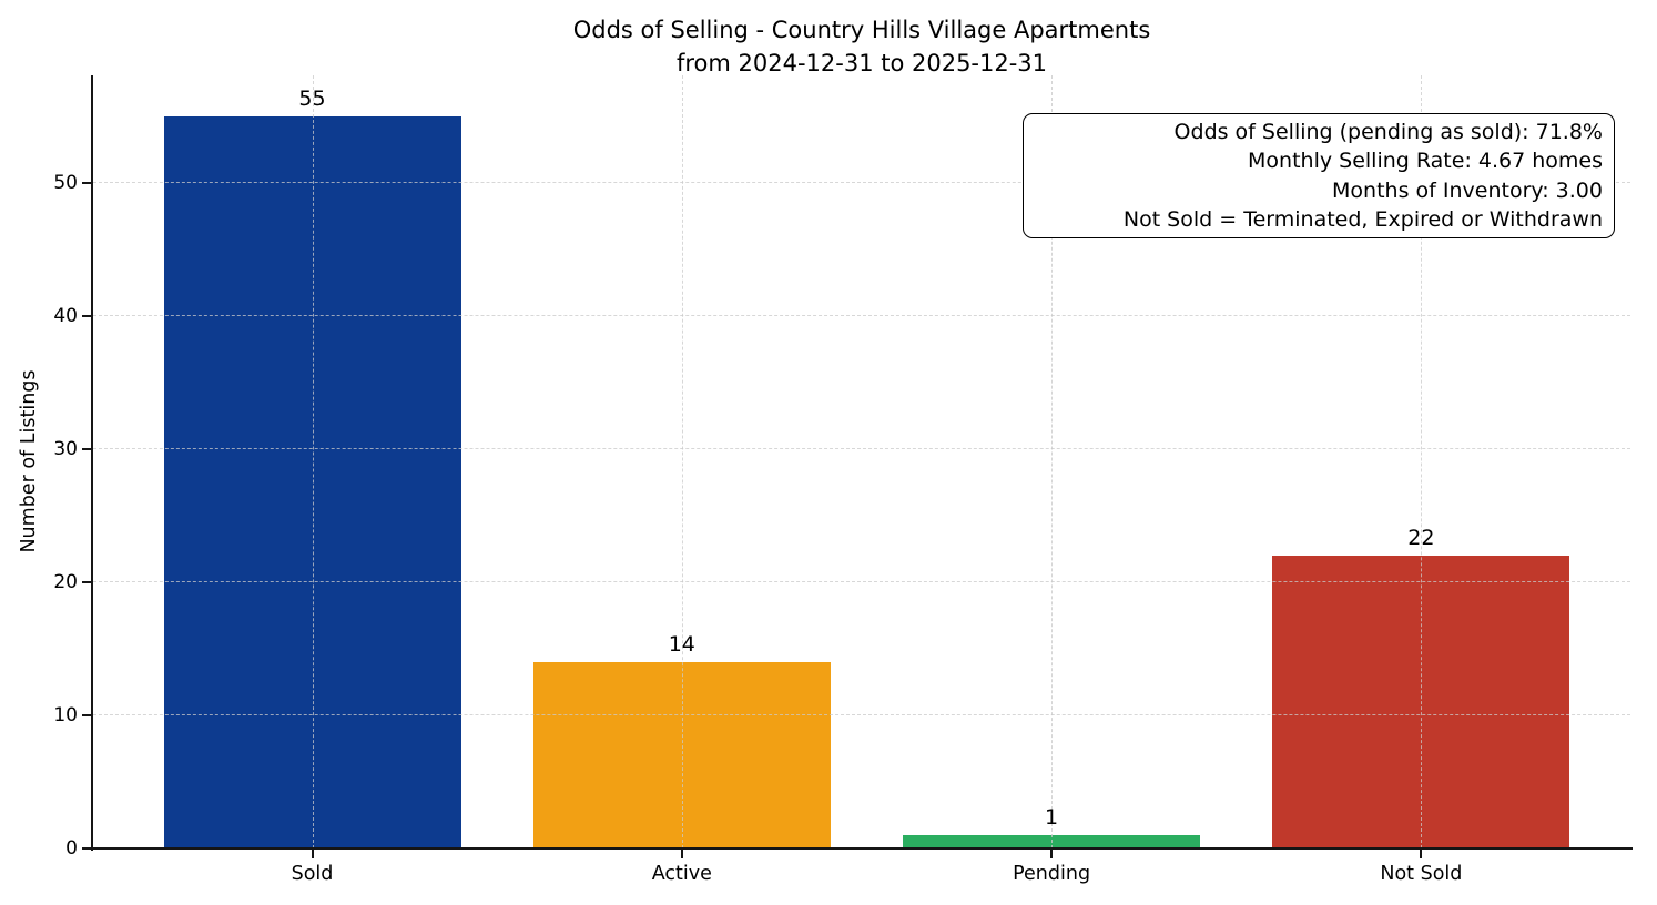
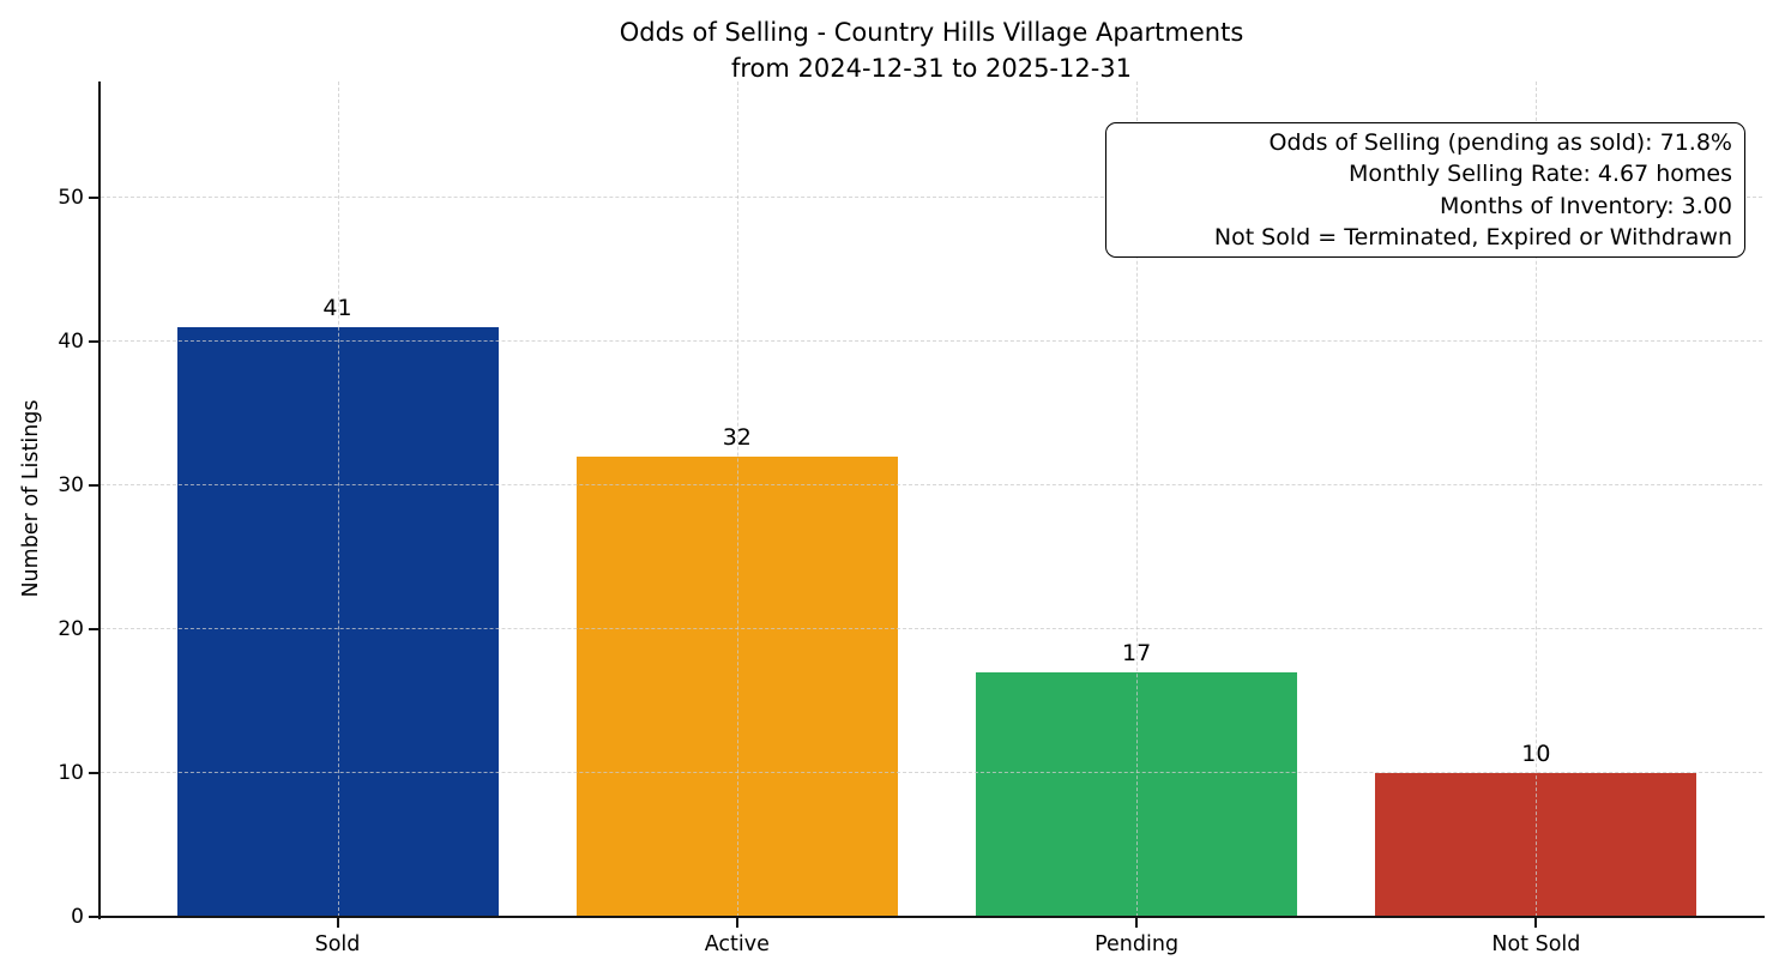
Sold: 55 -> 41
Active: 14 -> 32
Pending: 1 -> 17
Not Sold: 22 -> 10
